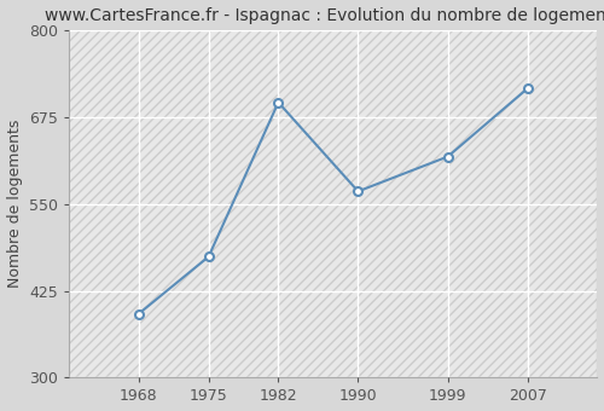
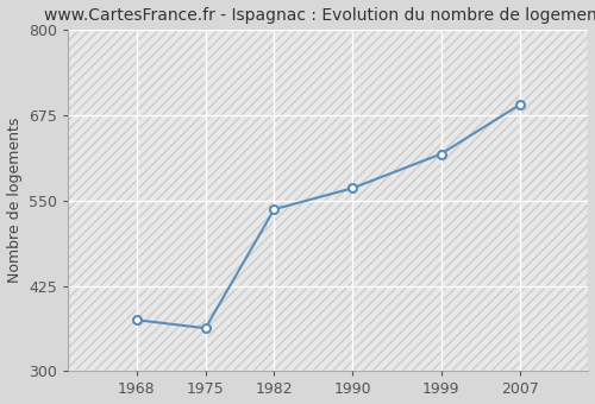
1968: 392 -> 375
1975: 474 -> 363
1982: 696 -> 537
2007: 716 -> 690
